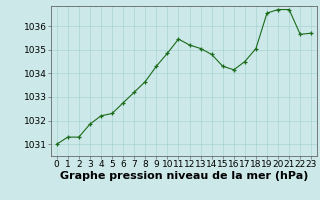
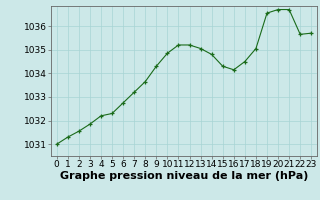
2: 1031.30 -> 1031.55
11: 1035.45 -> 1035.20
